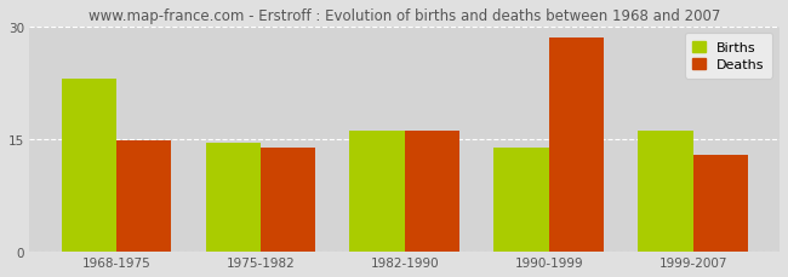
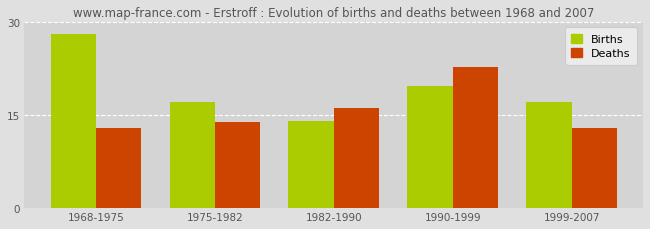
Births/1968-1975: 23.0 -> 28.0
Deaths/1968-1975: 14.8 -> 12.8
Births/1975-1982: 14.5 -> 17.0
Births/1982-1990: 16.0 -> 14.0
Births/1990-1999: 13.8 -> 19.6
Deaths/1990-1999: 28.5 -> 22.6
Births/1999-2007: 16.0 -> 17.0
